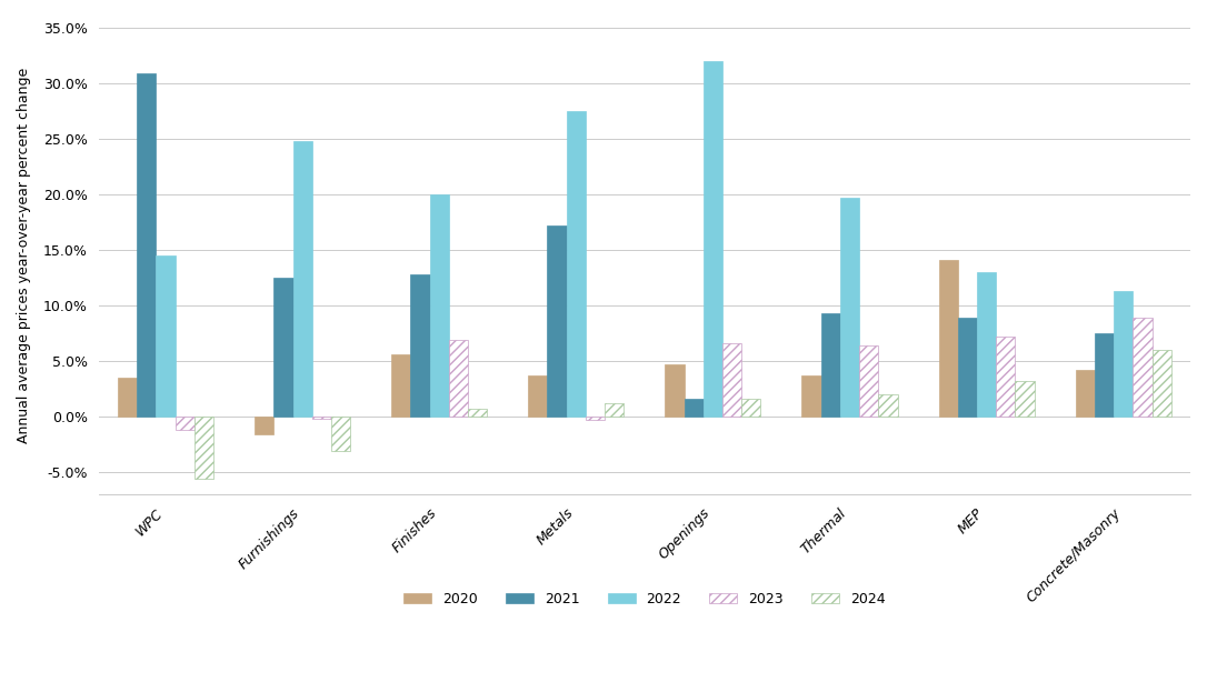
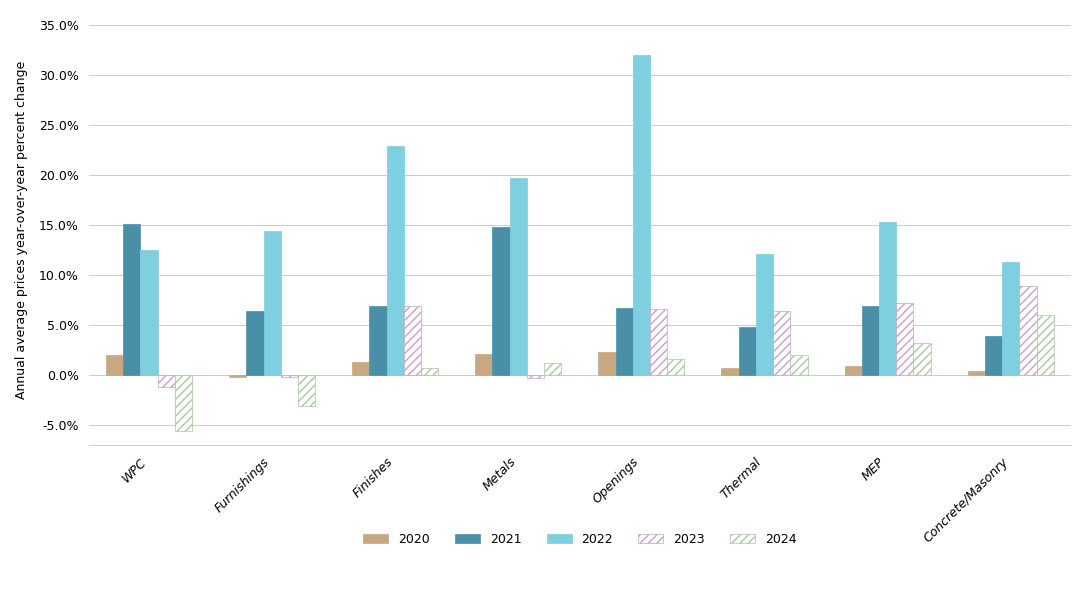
2020/WPC: 3.5% -> 2.0%
2021/WPC: 30.9% -> 15.1%
2022/WPC: 14.5% -> 12.5%
2020/Furnishings: -1.6% -> -0.2%
2021/Furnishings: 12.5% -> 6.4%
2022/Furnishings: 24.8% -> 14.4%
2020/Finishes: 5.6% -> 1.3%
2021/Finishes: 12.8% -> 6.9%
2022/Finishes: 20.0% -> 22.9%
2020/Metals: 3.7% -> 2.1%
2021/Metals: 17.2% -> 14.8%
2022/Metals: 27.5% -> 19.7%
2020/Openings: 4.7% -> 2.3%
2021/Openings: 1.6% -> 6.7%
2020/Thermal: 3.7% -> 0.7%
2021/Thermal: 9.3% -> 4.8%
2022/Thermal: 19.7% -> 12.1%
2020/MEP: 14.1% -> 0.9%
2021/MEP: 8.9% -> 6.9%
2022/MEP: 13.0% -> 15.3%
2020/Concrete/Masonry: 4.2% -> 0.4%
2021/Concrete/Masonry: 7.5% -> 3.9%
